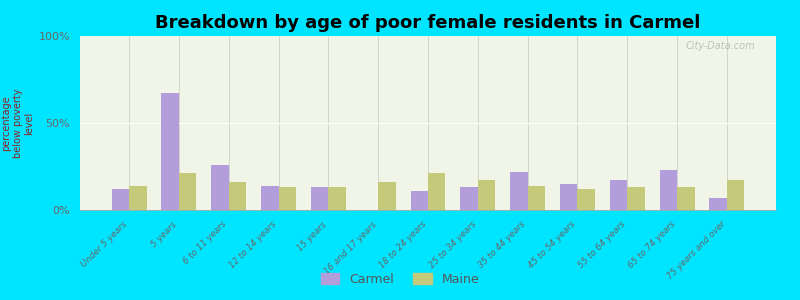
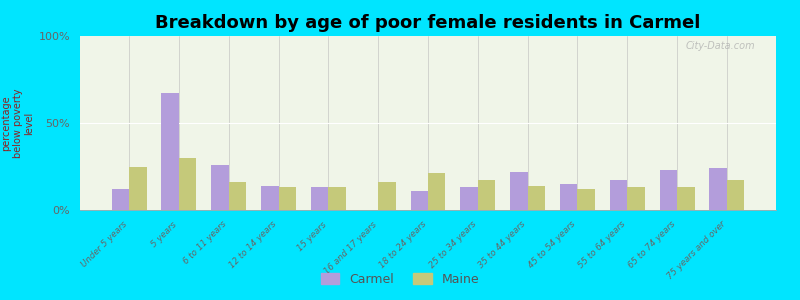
Maine/Under 5 years: 14% -> 25%
Maine/5 years: 21% -> 30%
Carmel/75 years and over: 7% -> 24%
